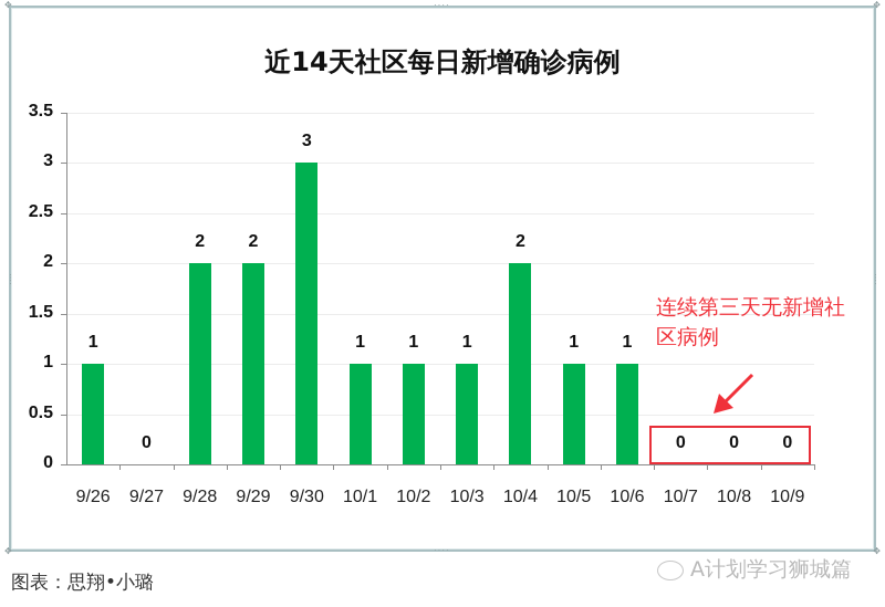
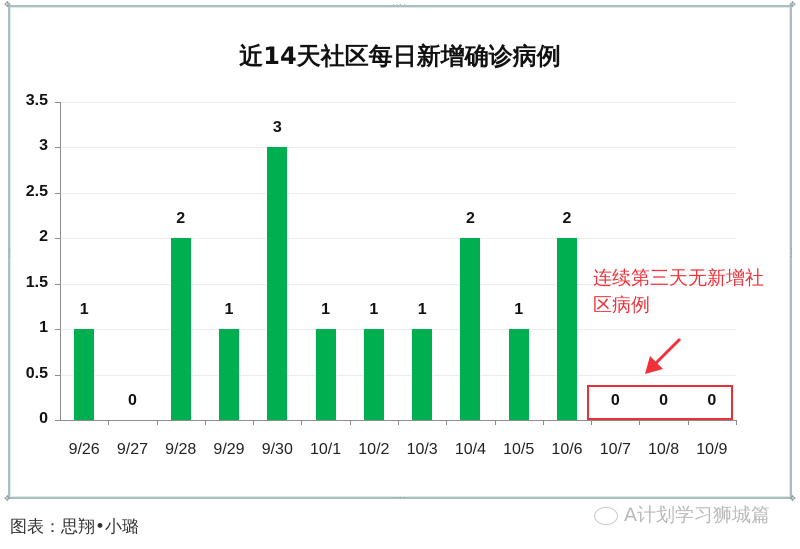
9/29: 2 -> 1
10/6: 1 -> 2
